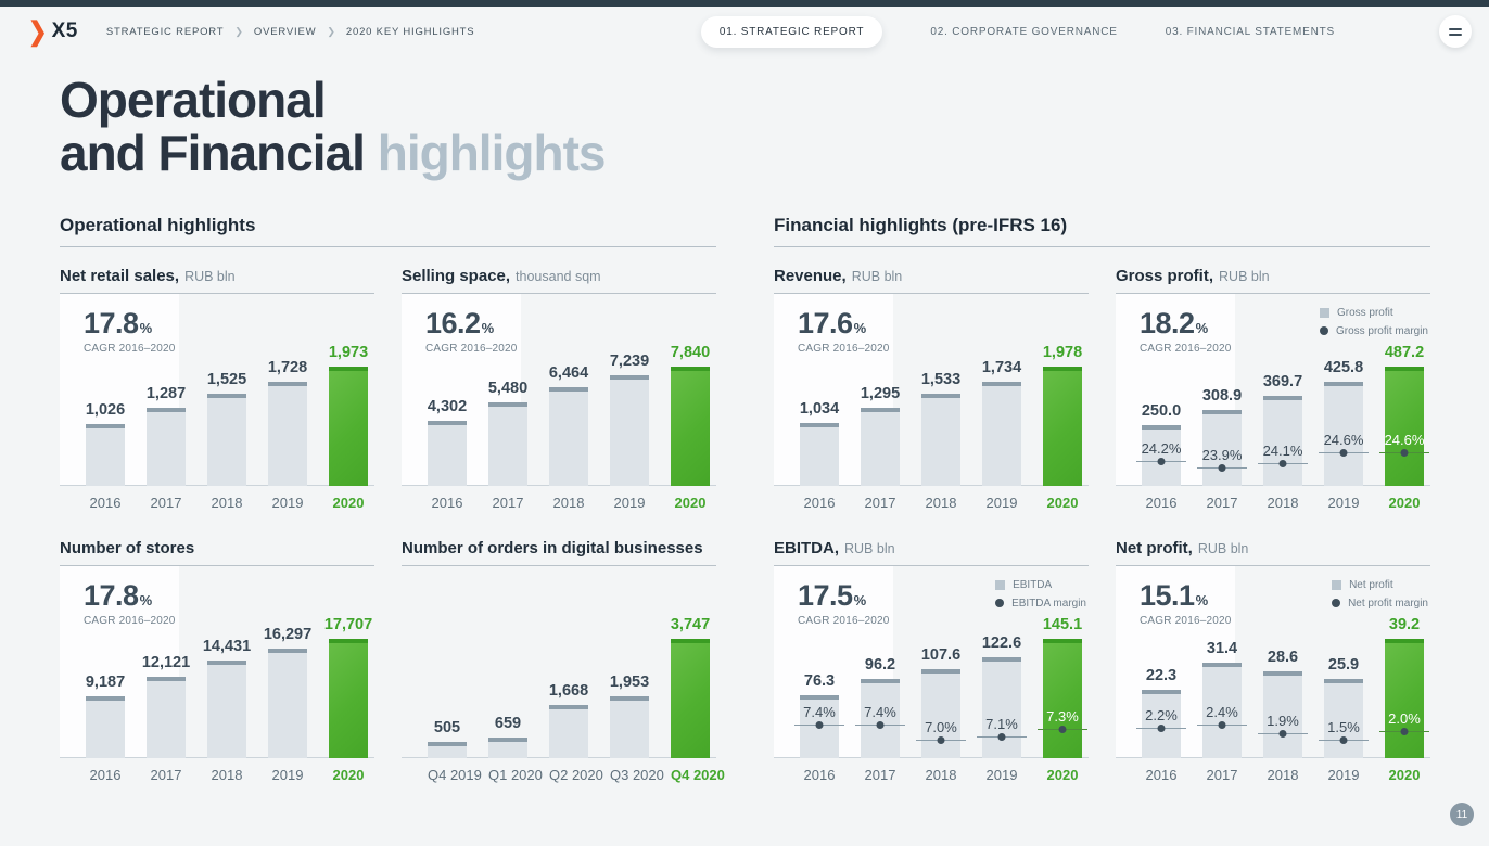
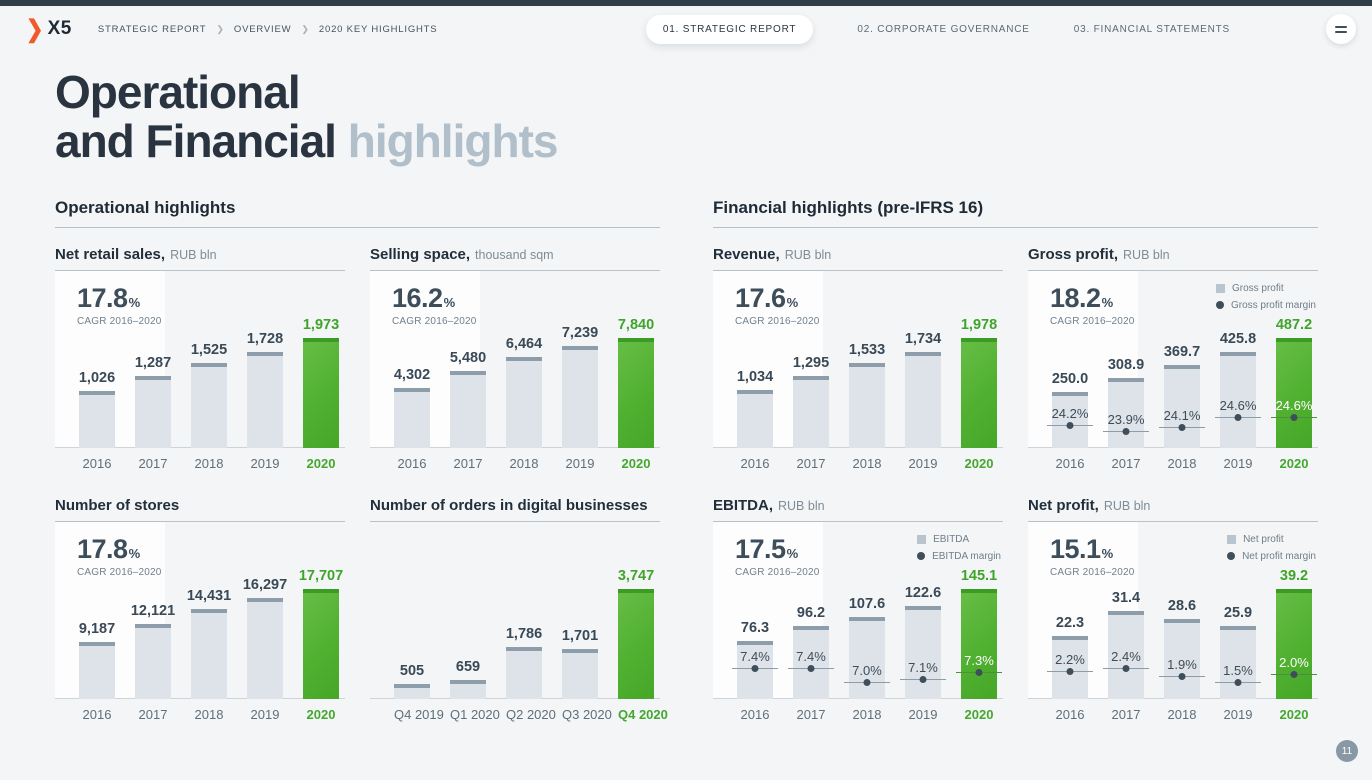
Number of orders in digital businesses/Q2 2020: 1,668 -> 1,786
Number of orders in digital businesses/Q3 2020: 1,953 -> 1,701
